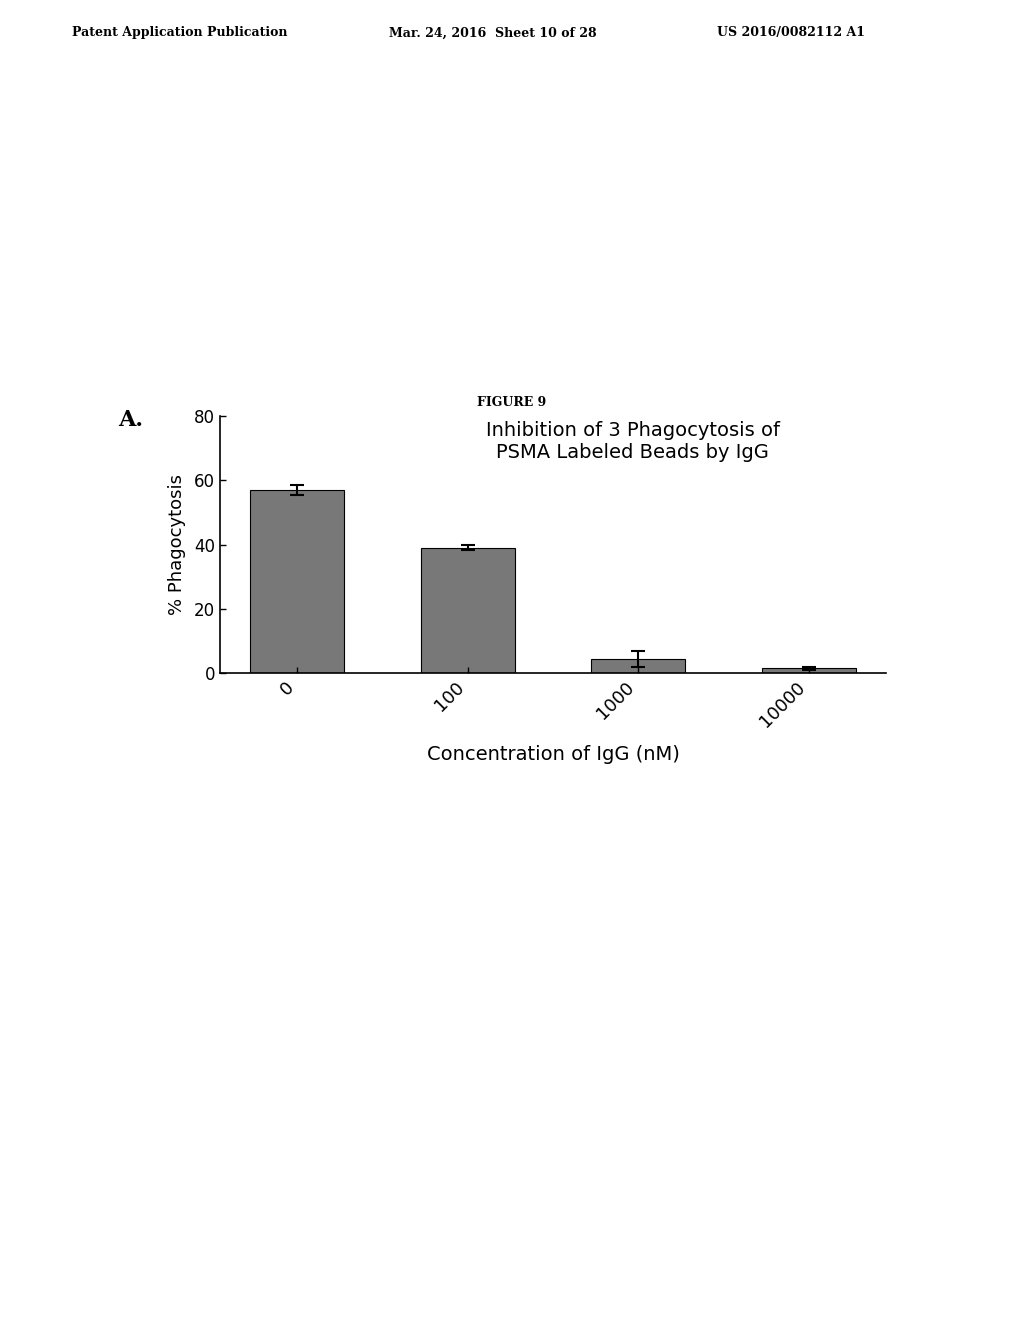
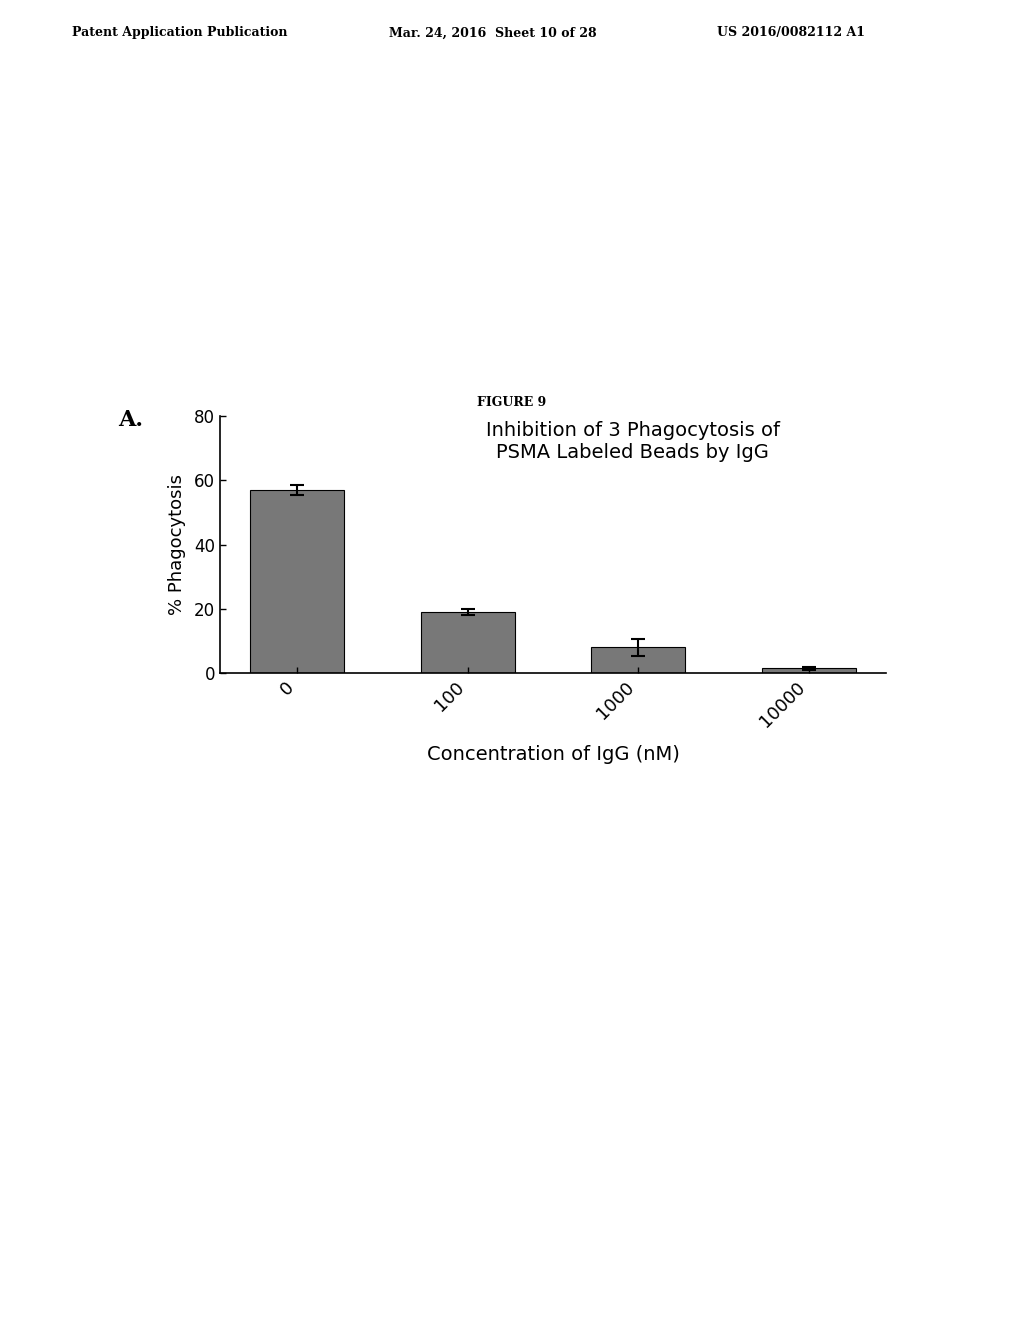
100: 39.0 -> 19.0
1000: 4.5 -> 8.0
